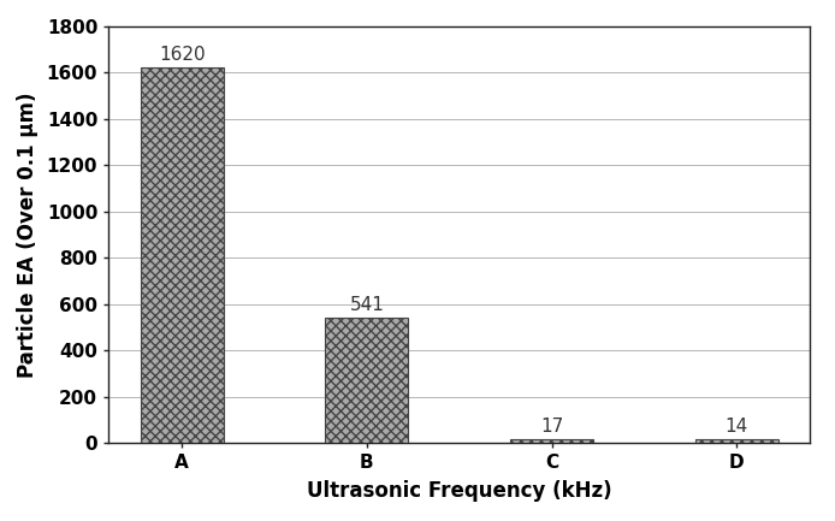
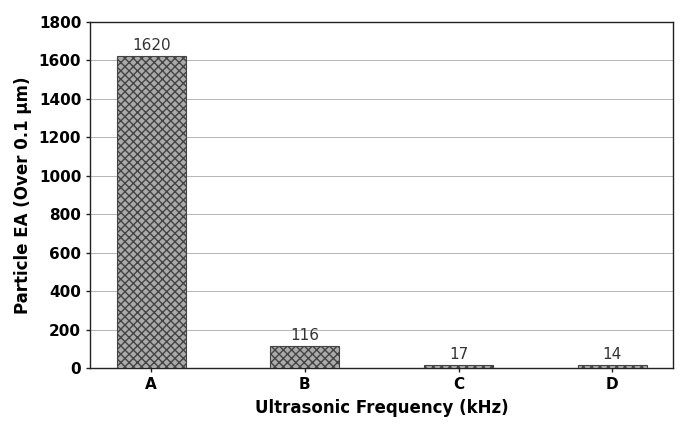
B: 541 -> 116
